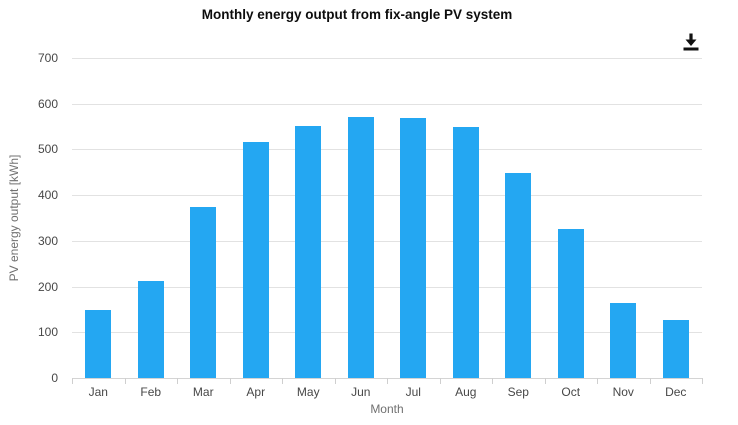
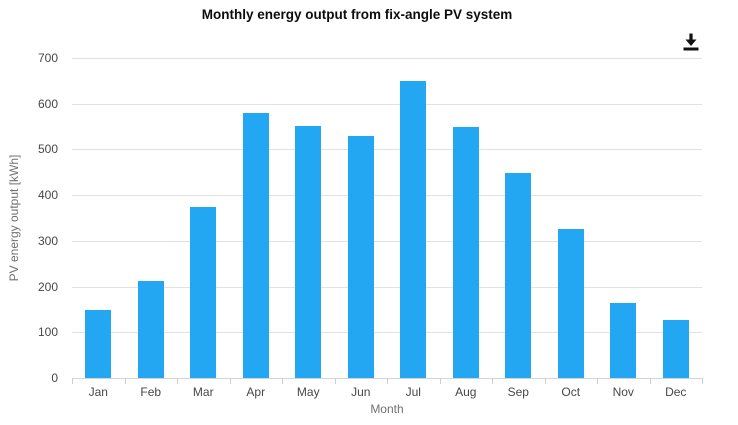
Apr: 520 -> 580
Jun: 570 -> 530
Jul: 570 -> 650
